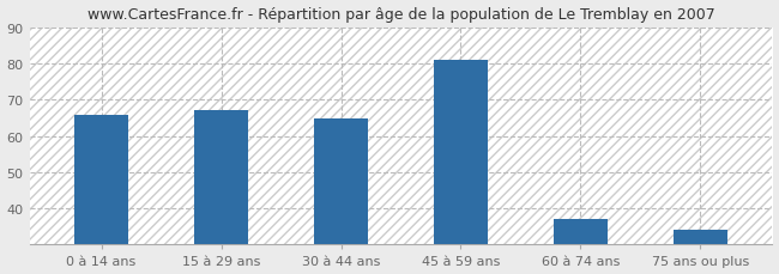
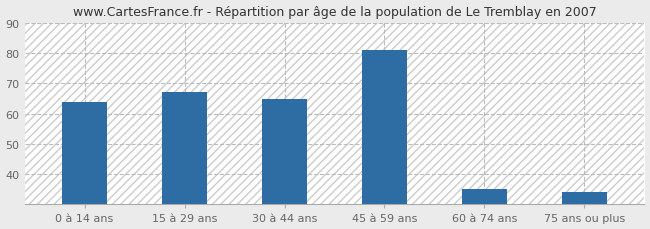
0 à 14 ans: 66 -> 64
60 à 74 ans: 37 -> 35
